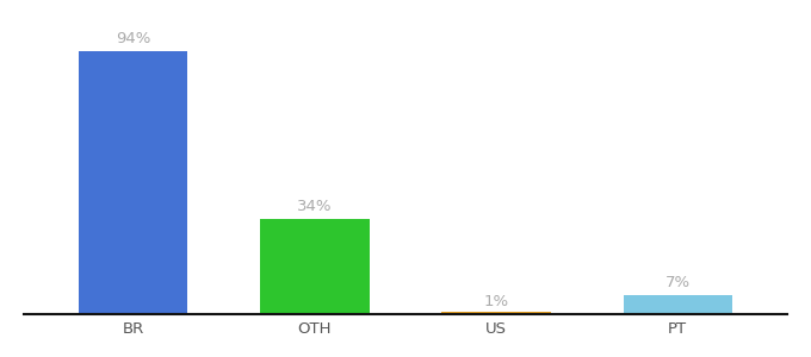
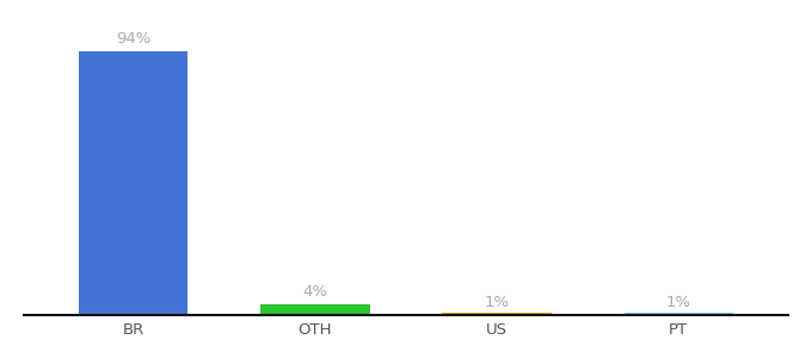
OTH: 34% -> 4%
PT: 7% -> 1%
